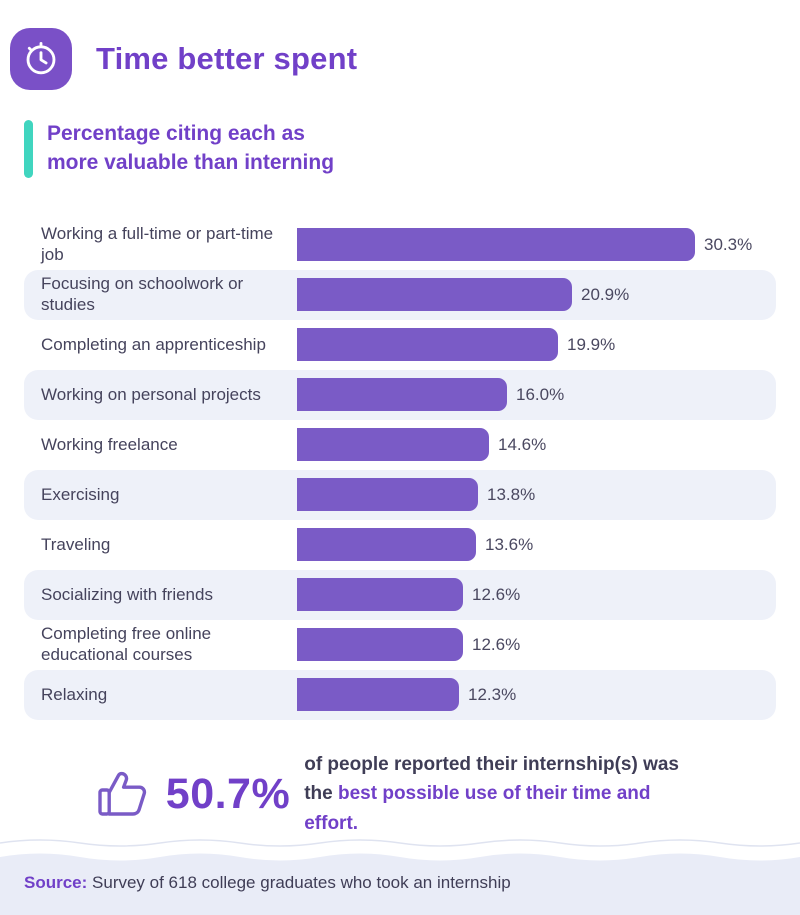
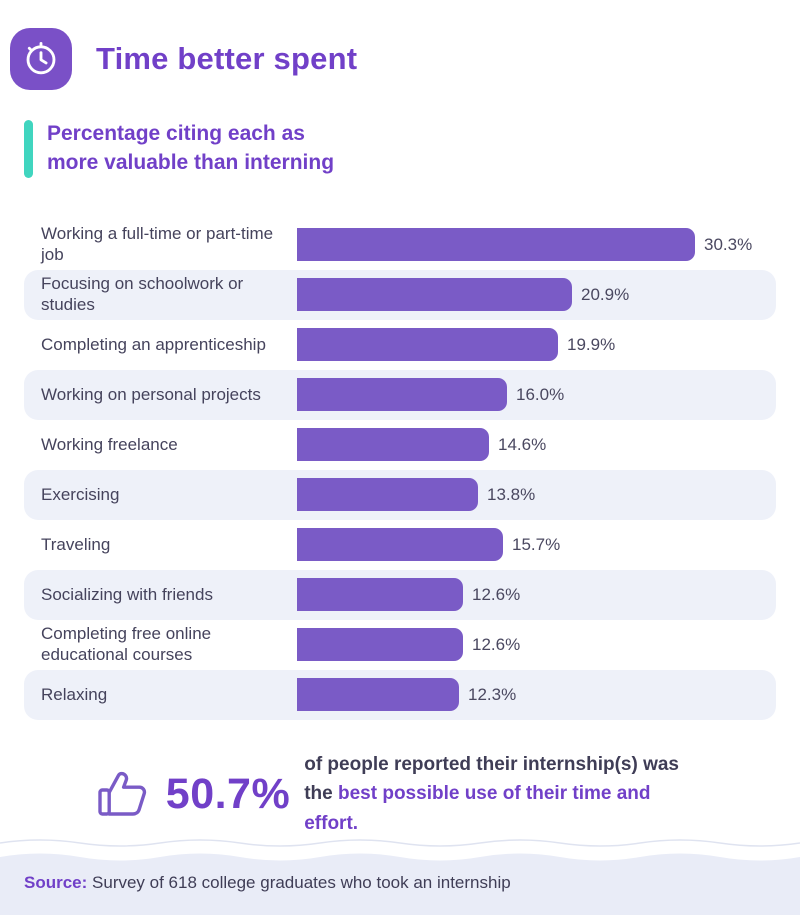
Traveling: 13.6% -> 15.7%
